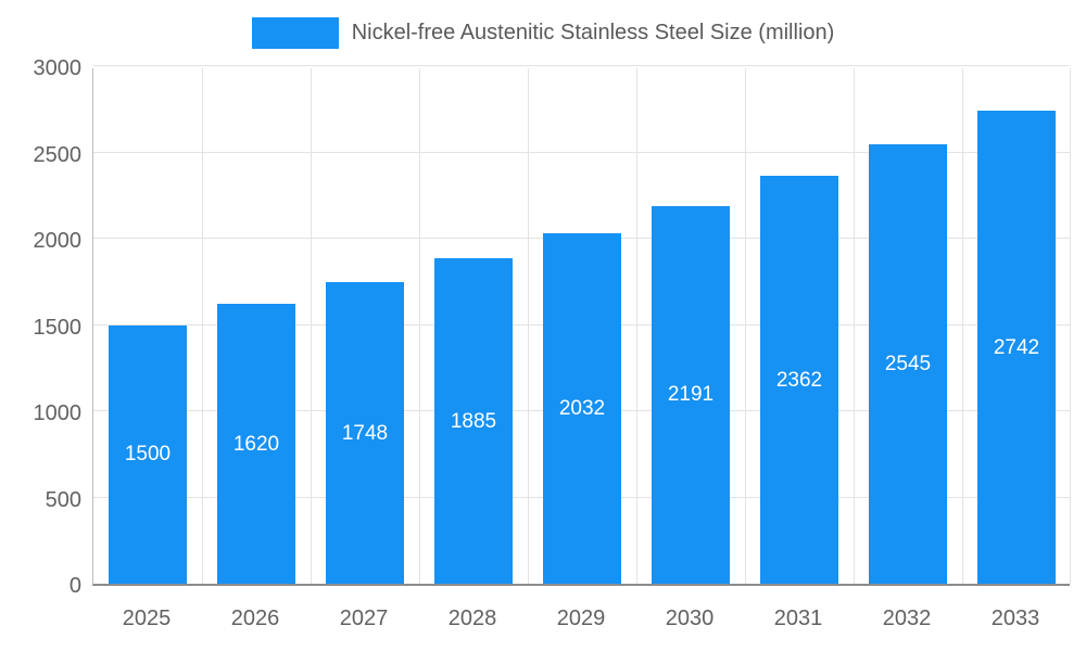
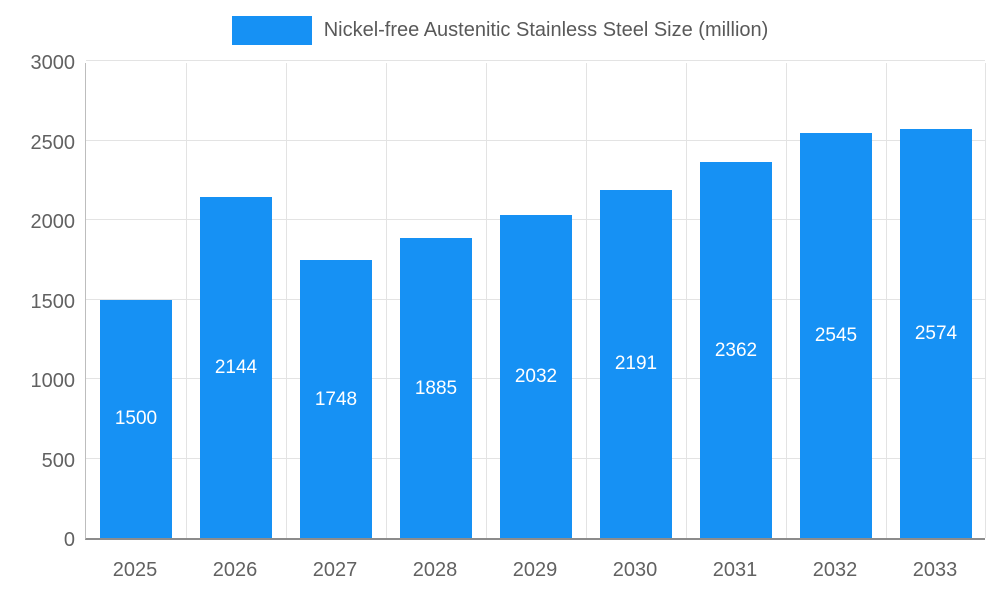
2026: 1620 -> 2144
2033: 2742 -> 2574
